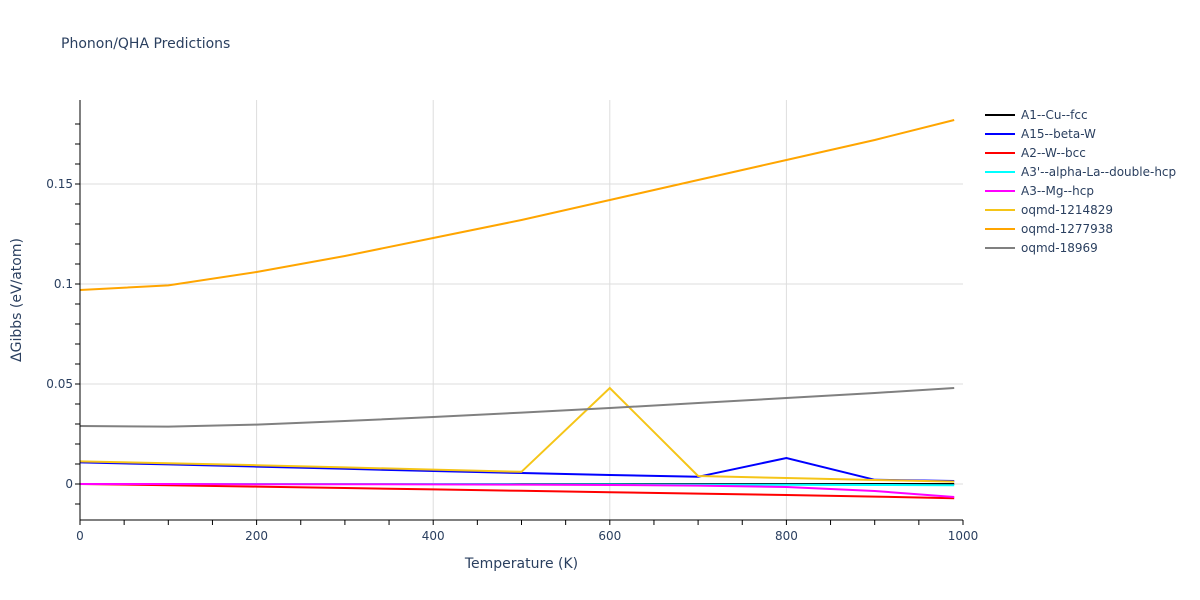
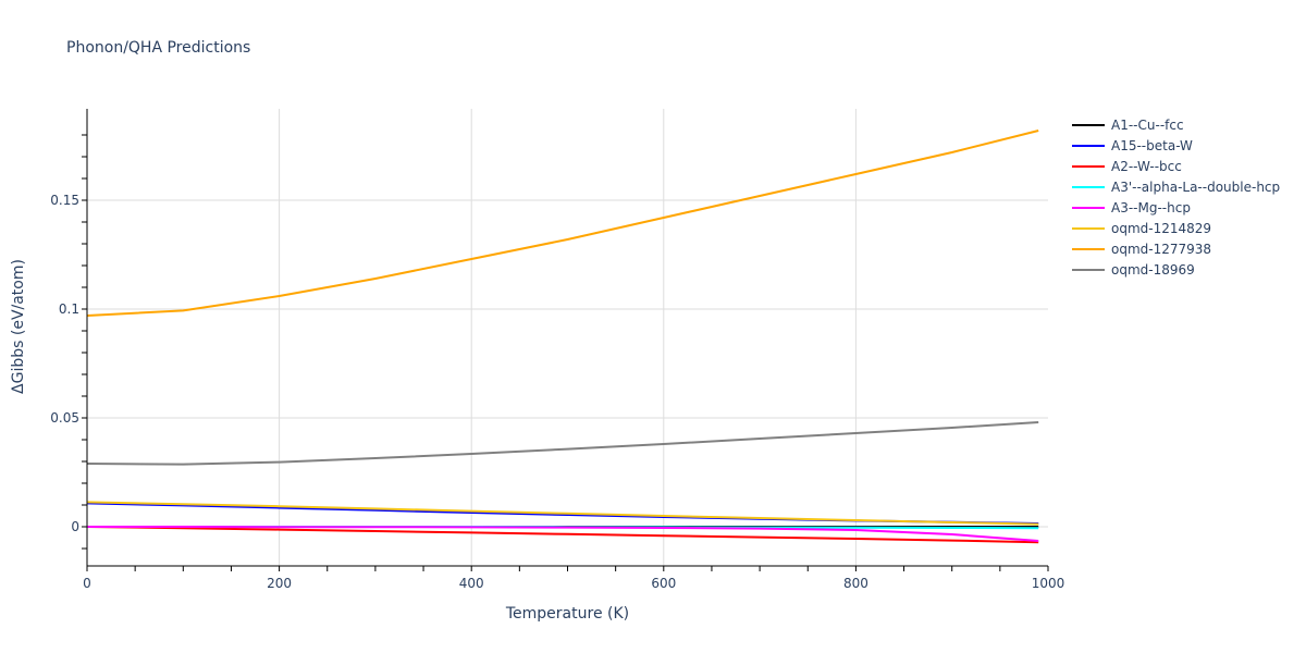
oqmd-1214829/600: 0.048 -> 0.005
A15--beta-W/800: 0.013 -> 0.003
